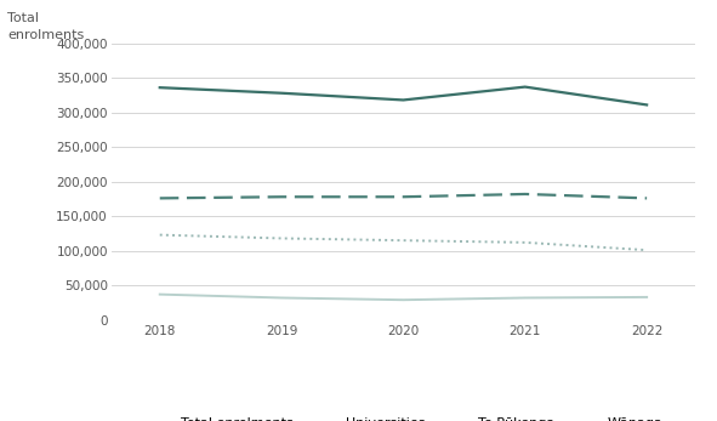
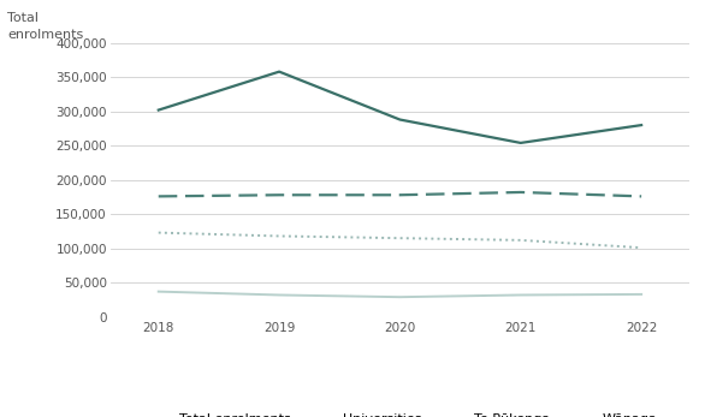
Total enrolments/2018: 336,000 -> 302,000
Total enrolments/2019: 328,000 -> 358,000
Total enrolments/2020: 318,000 -> 288,000
Total enrolments/2021: 337,000 -> 254,000
Total enrolments/2022: 311,000 -> 280,000
